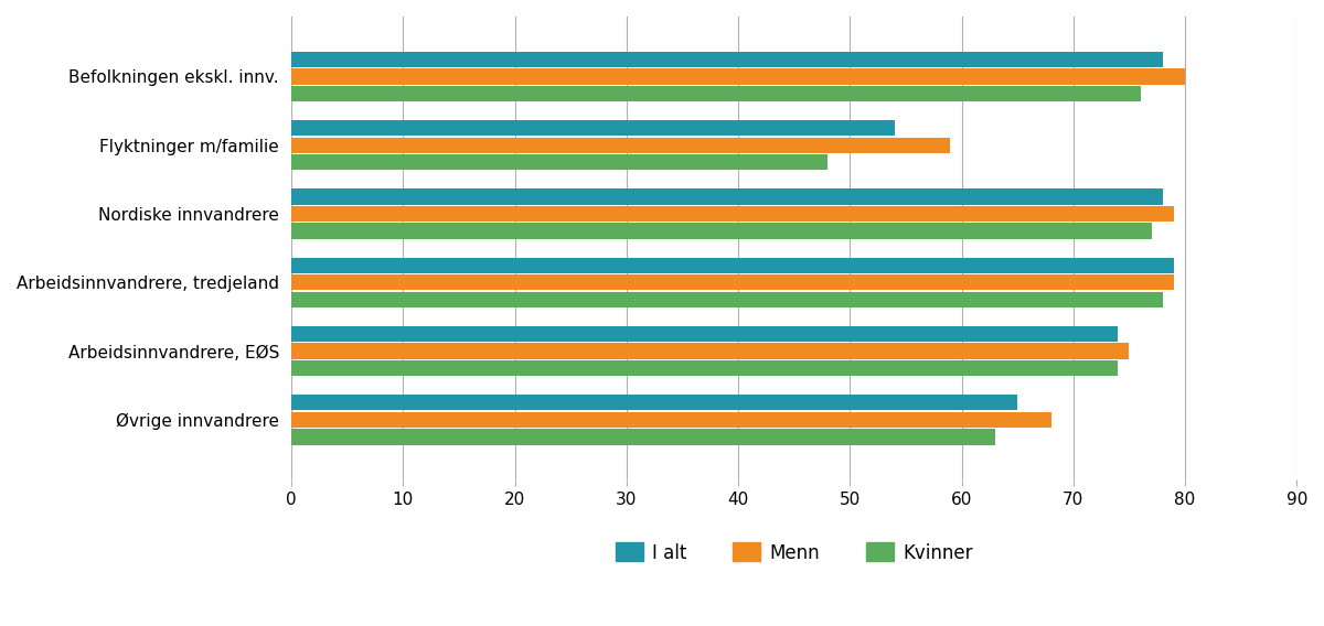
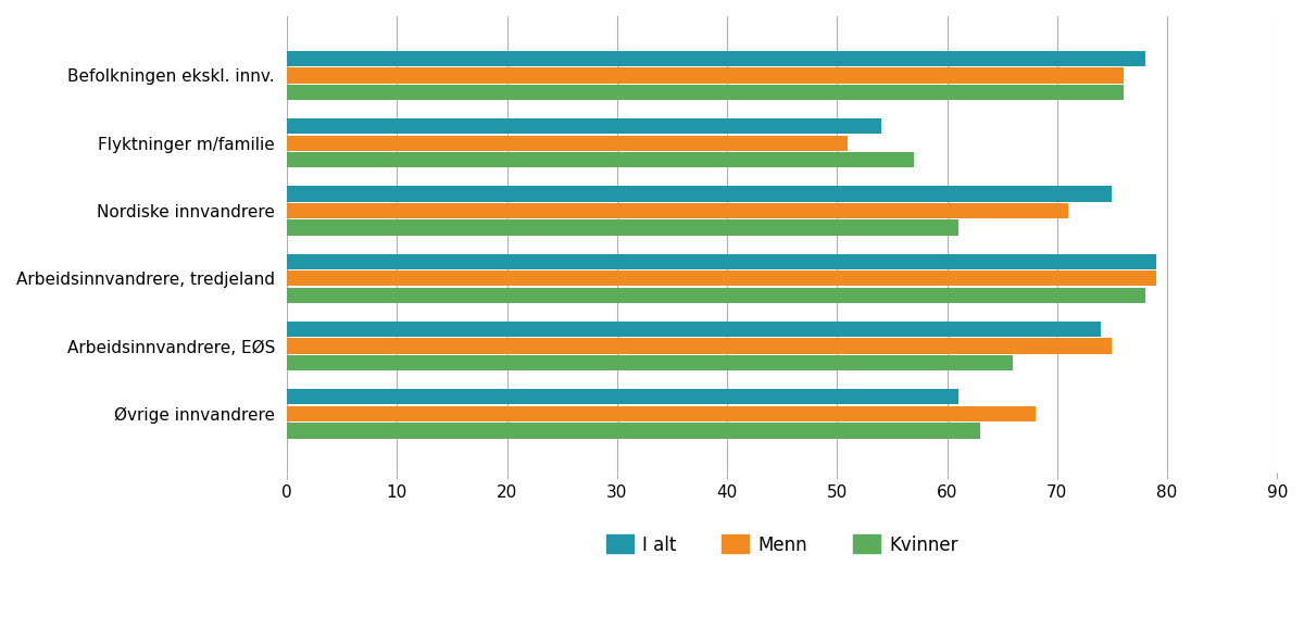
Menn/Befolkningen ekskl. innv.: 80 -> 76
Menn/Flyktninger m/familie: 59 -> 51
Kvinner/Flyktninger m/familie: 48 -> 57
I alt/Nordiske innvandrere: 78 -> 75
Menn/Nordiske innvandrere: 79 -> 71
Kvinner/Nordiske innvandrere: 77 -> 61
Kvinner/Arbeidsinnvandrere, EØS: 74 -> 66
I alt/Øvrige innvandrere: 65 -> 61
